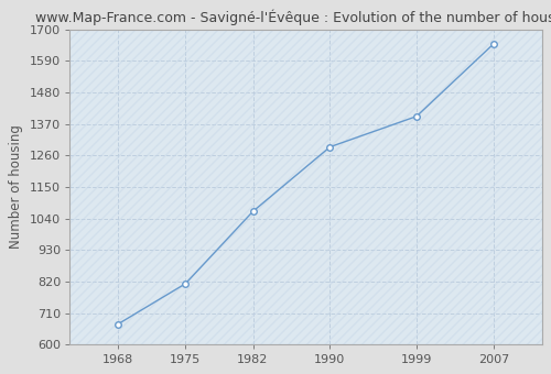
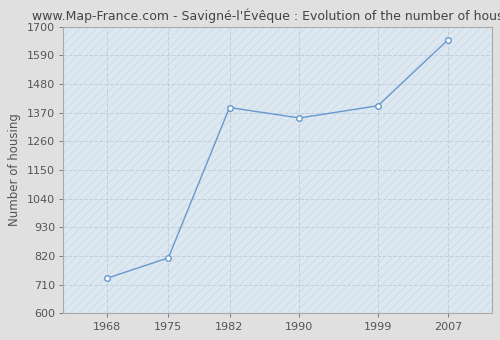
1968: 672 -> 735
1982: 1065 -> 1390
1990: 1290 -> 1350
